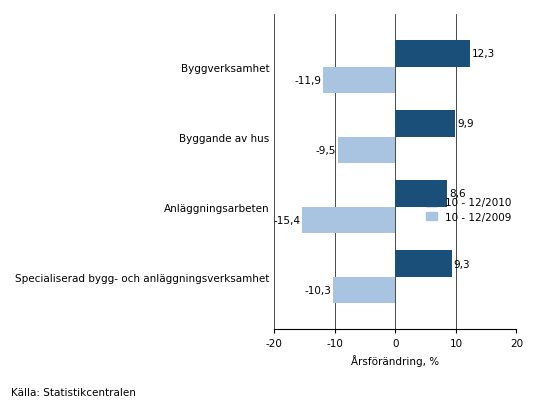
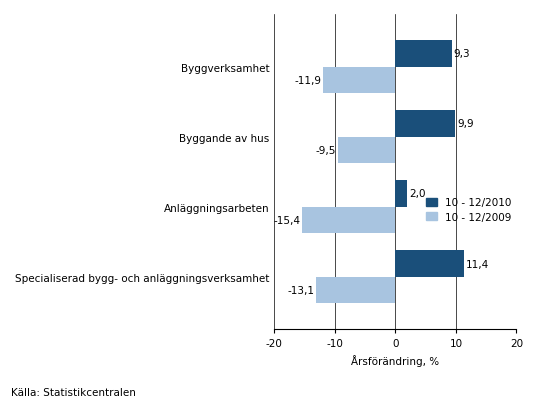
10 - 12/2010/Byggverksamhet: 12,3 -> 9,3
10 - 12/2010/Anläggningsarbeten: 8,6 -> 2,0
10 - 12/2010/Specialiserad bygg- och anläggningsverksamhet: 9,3 -> 11,4
10 - 12/2009/Specialiserad bygg- och anläggningsverksamhet: -10,3 -> -13,1
